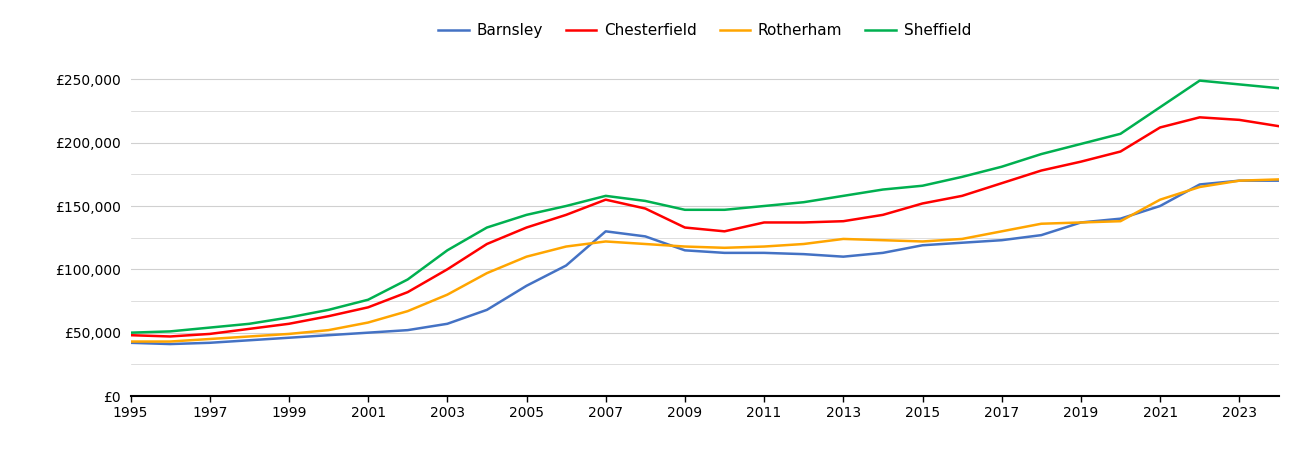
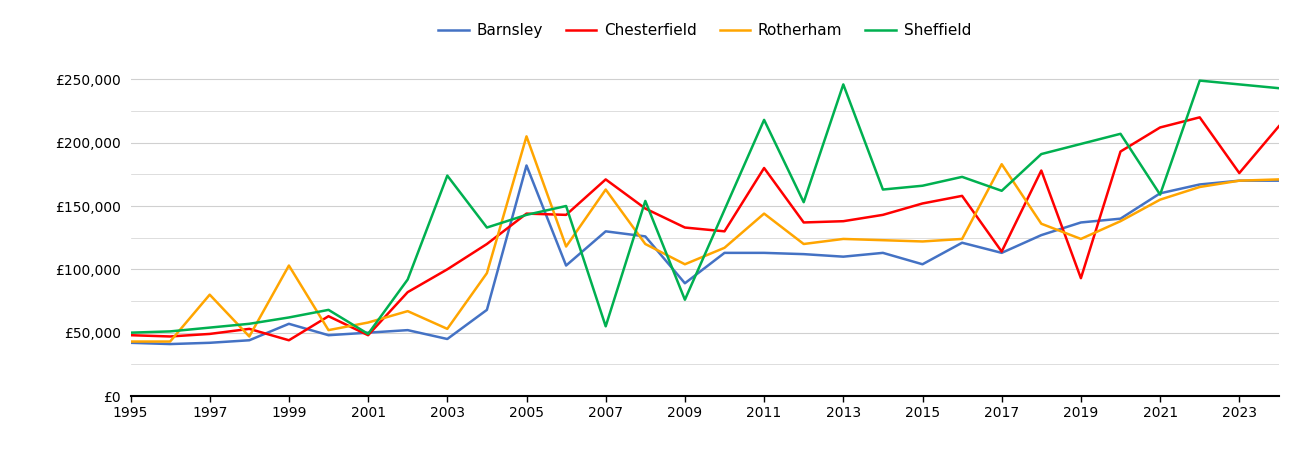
Rotherham/1997: £45,000 -> £80,000
Barnsley/1999: £46,000 -> £57,000
Chesterfield/1999: £57,000 -> £44,000
Rotherham/1999: £49,000 -> £103,000
Chesterfield/2001: £70,000 -> £48,000
Sheffield/2001: £76,000 -> £49,000
Barnsley/2003: £57,000 -> £45,000
Rotherham/2003: £80,000 -> £53,000
Sheffield/2003: £115,000 -> £174,000
Barnsley/2005: £87,000 -> £182,000
Chesterfield/2005: £133,000 -> £144,000
Rotherham/2005: £110,000 -> £205,000
Chesterfield/2007: £155,000 -> £171,000
Rotherham/2007: £122,000 -> £163,000
Sheffield/2007: £158,000 -> £55,000
Barnsley/2009: £115,000 -> £89,000
Rotherham/2009: £118,000 -> £104,000
Sheffield/2009: £147,000 -> £76,000
Chesterfield/2011: £137,000 -> £180,000
Rotherham/2011: £118,000 -> £144,000
Sheffield/2011: £150,000 -> £218,000
Sheffield/2013: £158,000 -> £246,000
Barnsley/2015: £119,000 -> £104,000
Barnsley/2017: £123,000 -> £113,000
Chesterfield/2017: £168,000 -> £114,000
Rotherham/2017: £130,000 -> £183,000
Sheffield/2017: £181,000 -> £162,000
Chesterfield/2019: £185,000 -> £93,000
Rotherham/2019: £137,000 -> £124,000
Barnsley/2021: £150,000 -> £160,000
Sheffield/2021: £228,000 -> £159,000
Chesterfield/2023: £218,000 -> £176,000
